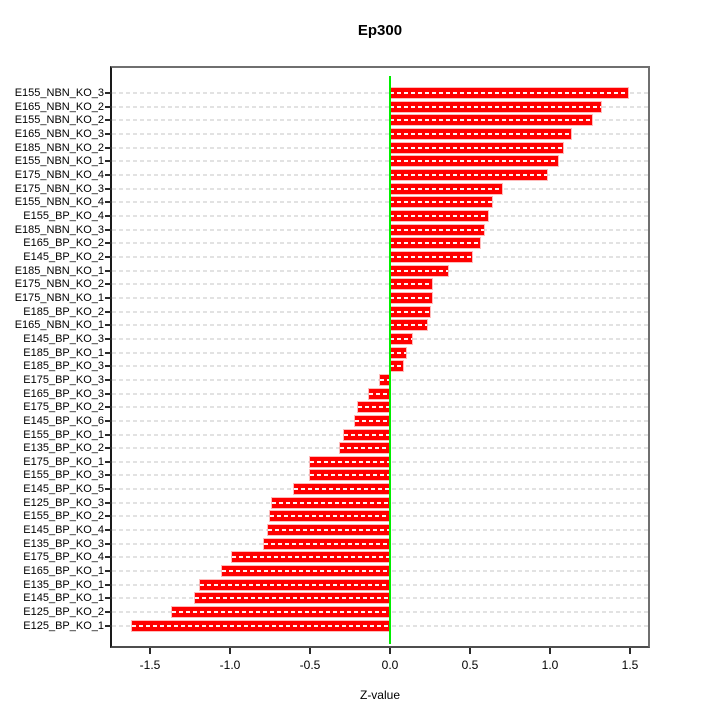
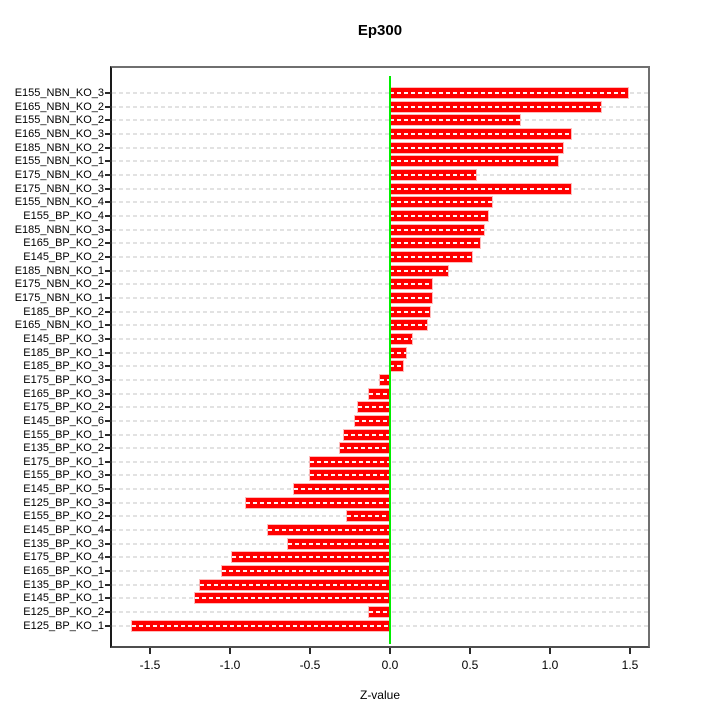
E155_NBN_KO_2: 1.26 -> 0.81
E175_NBN_KO_4: 0.98 -> 0.54
E175_NBN_KO_3: 0.70 -> 1.13
E125_BP_KO_3: -0.74 -> -0.90
E155_BP_KO_2: -0.75 -> -0.27
E135_BP_KO_3: -0.79 -> -0.64
E125_BP_KO_2: -1.36 -> -0.13
